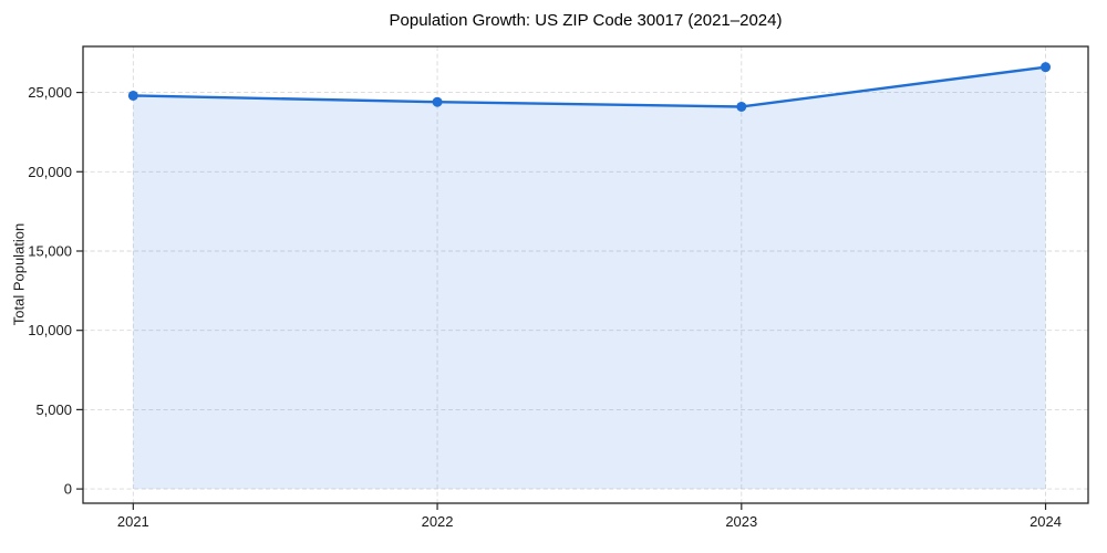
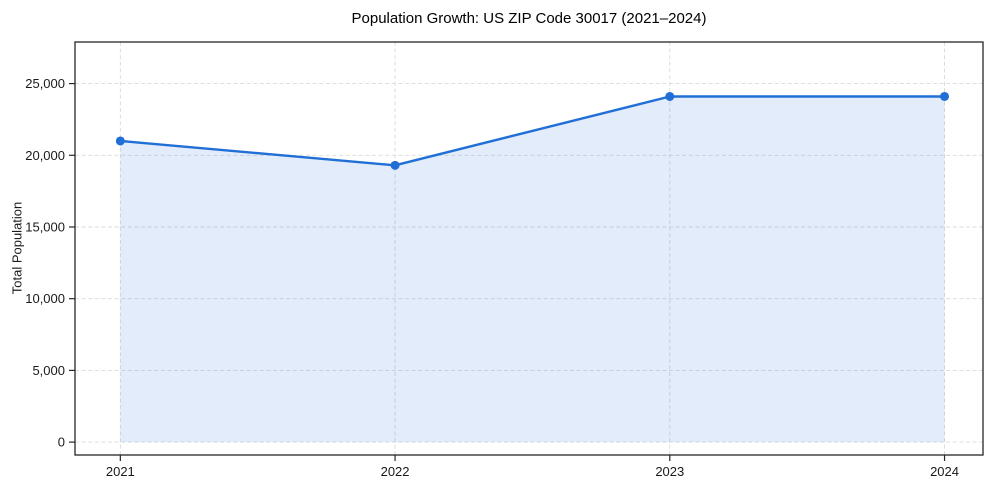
2021: 24800 -> 21000
2022: 24400 -> 19300
2024: 26600 -> 24100
